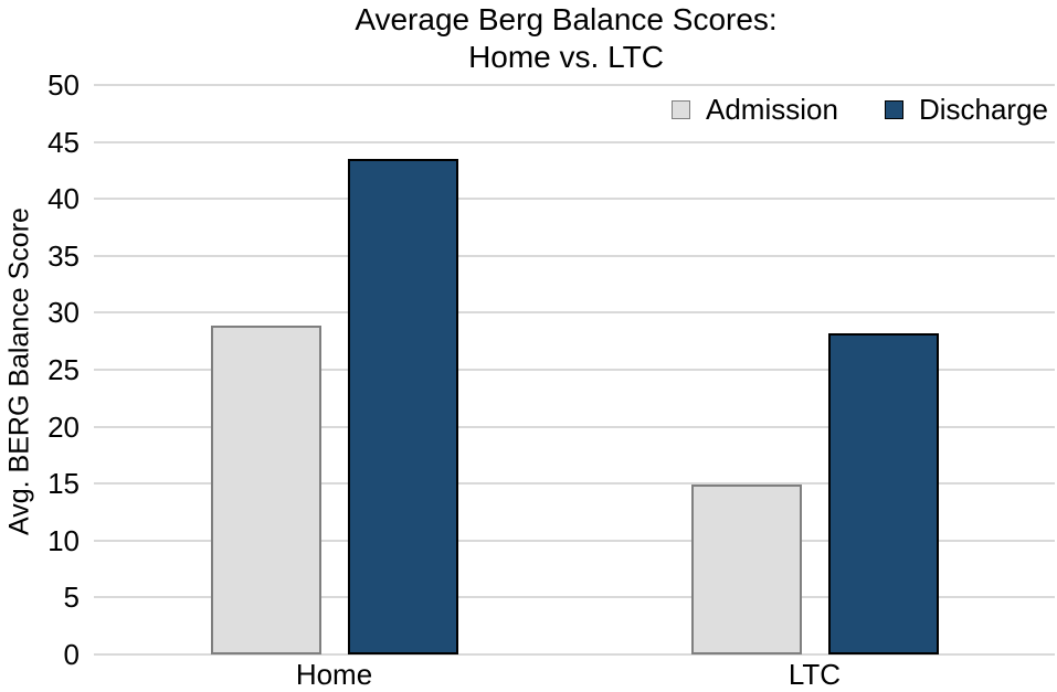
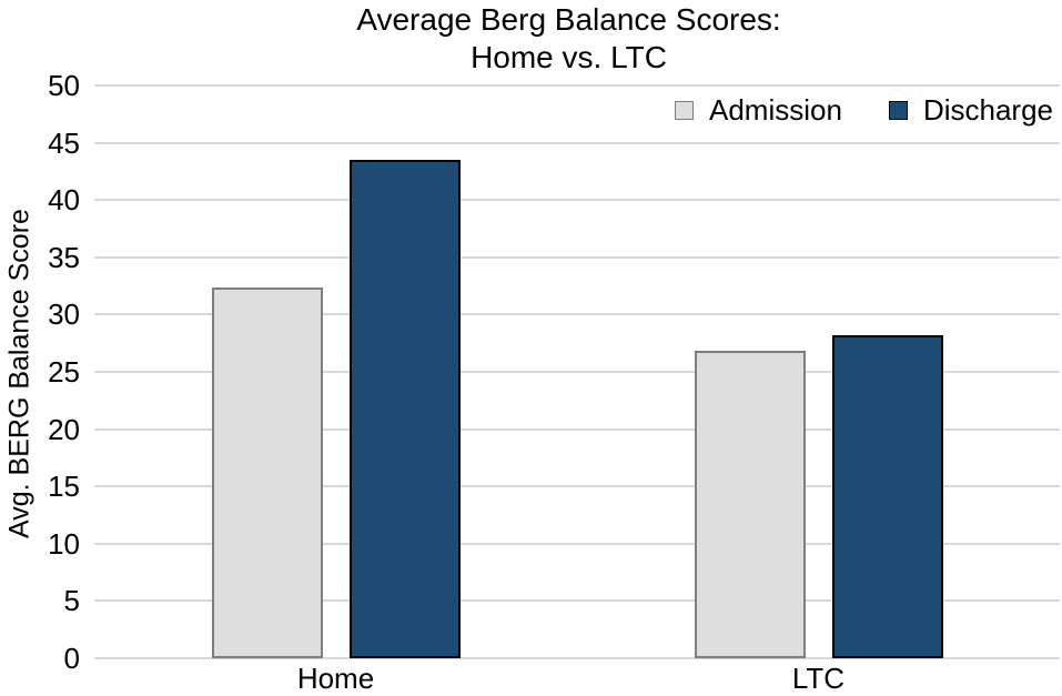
Admission/Home: 28.9 -> 32.4
Admission/LTC: 14.9 -> 26.8
